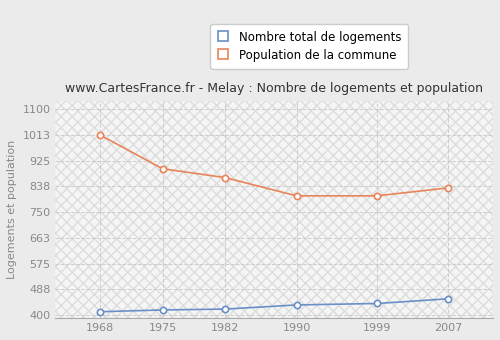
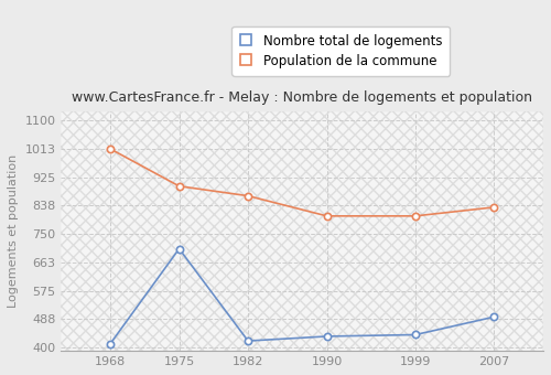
Nombre total de logements/1975: 418 -> 705
Nombre total de logements/2007: 456 -> 495
